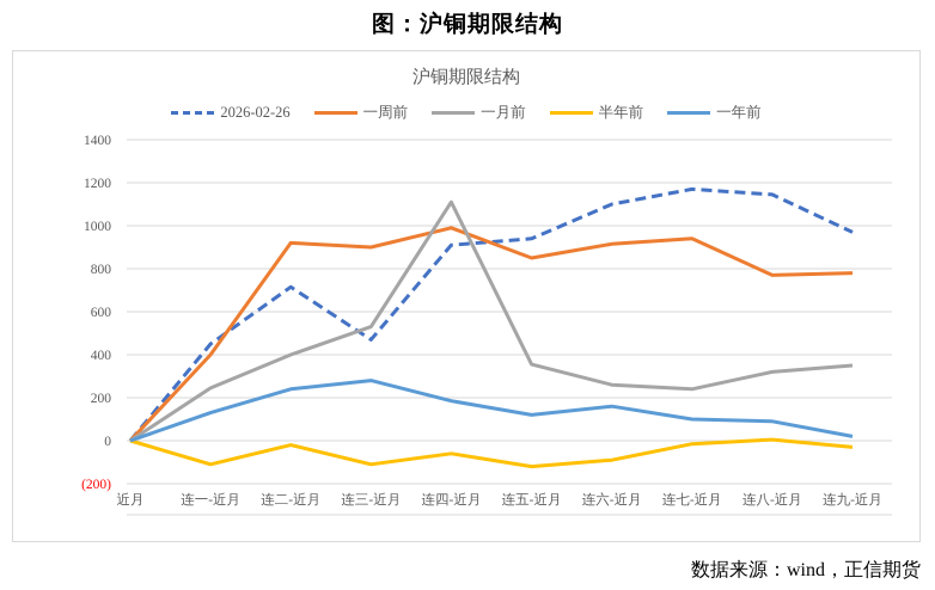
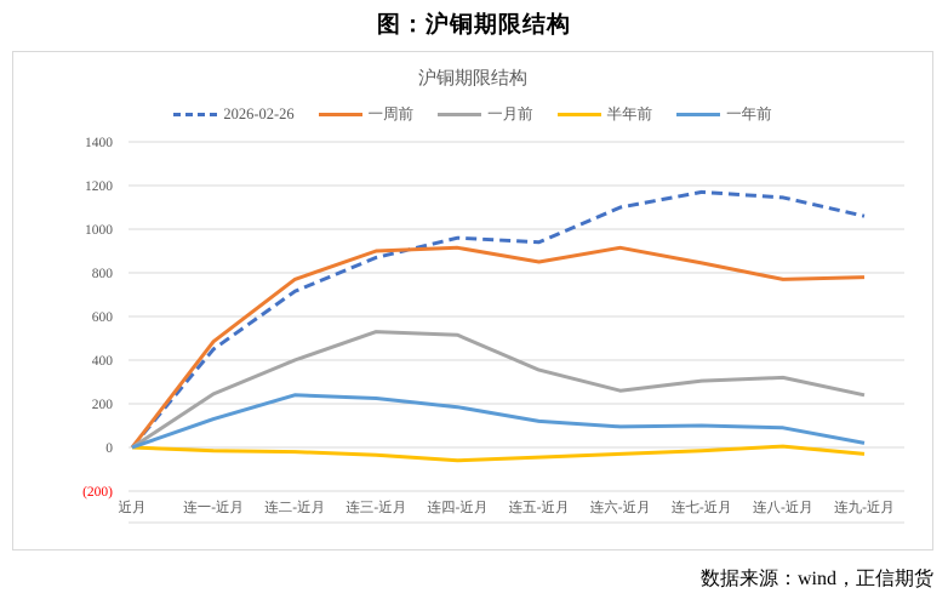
一周前/连一-近月: 400 -> 480
半年前/连一-近月: -110 -> -20
一周前/连二-近月: 920 -> 770
2026-02-26/连三-近月: 470 -> 870
半年前/连三-近月: -110 -> -40
一年前/连三-近月: 280 -> 220
2026-02-26/连四-近月: 910 -> 960
一周前/连四-近月: 990 -> 920
一月前/连四-近月: 1110 -> 520
半年前/连五-近月: -120 -> -40
半年前/连六-近月: -90 -> -30
一年前/连六-近月: 160 -> 100
一周前/连七-近月: 940 -> 840
一月前/连七-近月: 240 -> 300
2026-02-26/连九-近月: 970 -> 1060
一月前/连九-近月: 350 -> 240
